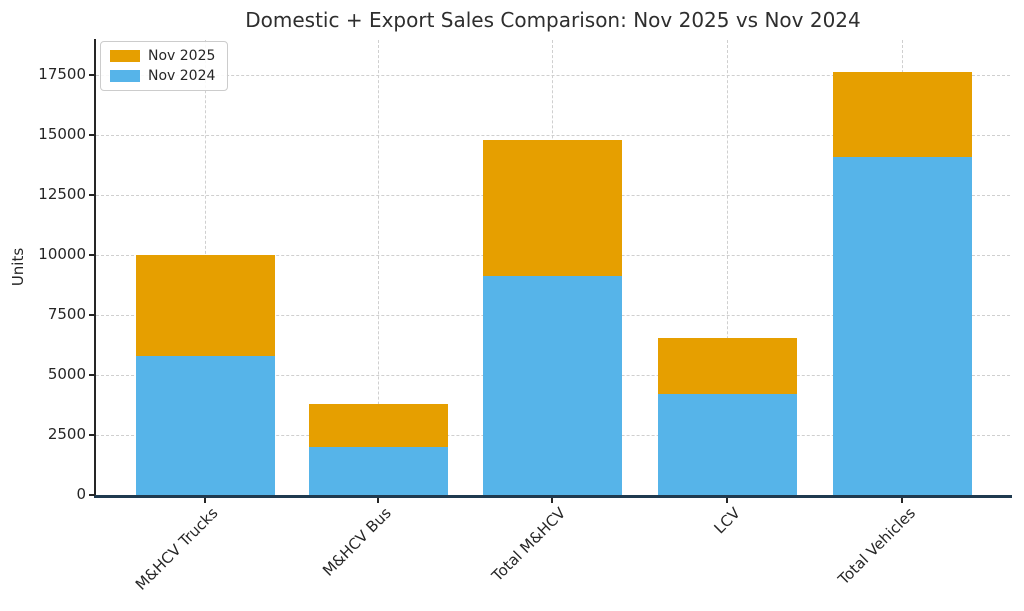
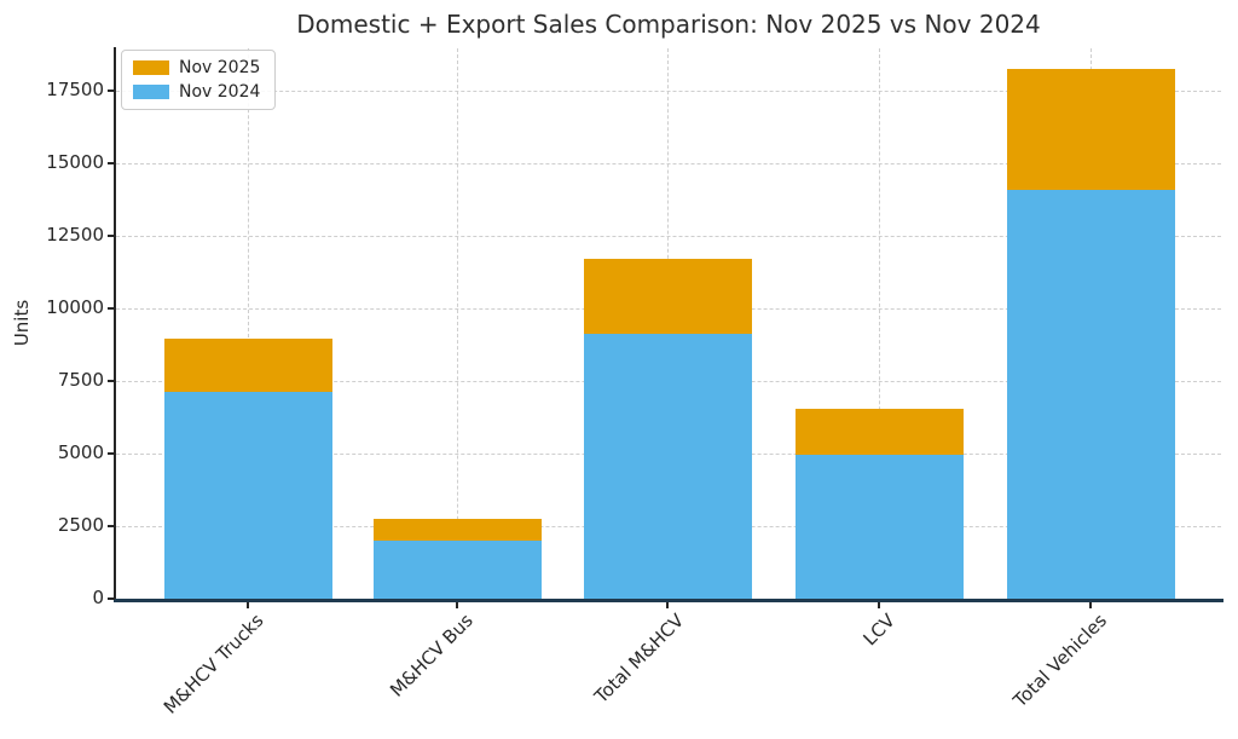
Nov 2025/M&HCV Trucks: 10000 -> 9000
Nov 2024/M&HCV Trucks: 5800 -> 7100
Nov 2025/M&HCV Bus: 3800 -> 2800
Nov 2025/Total M&HCV: 14800 -> 11700
Nov 2024/LCV: 4200 -> 5000
Nov 2025/Total Vehicles: 17600 -> 18200
